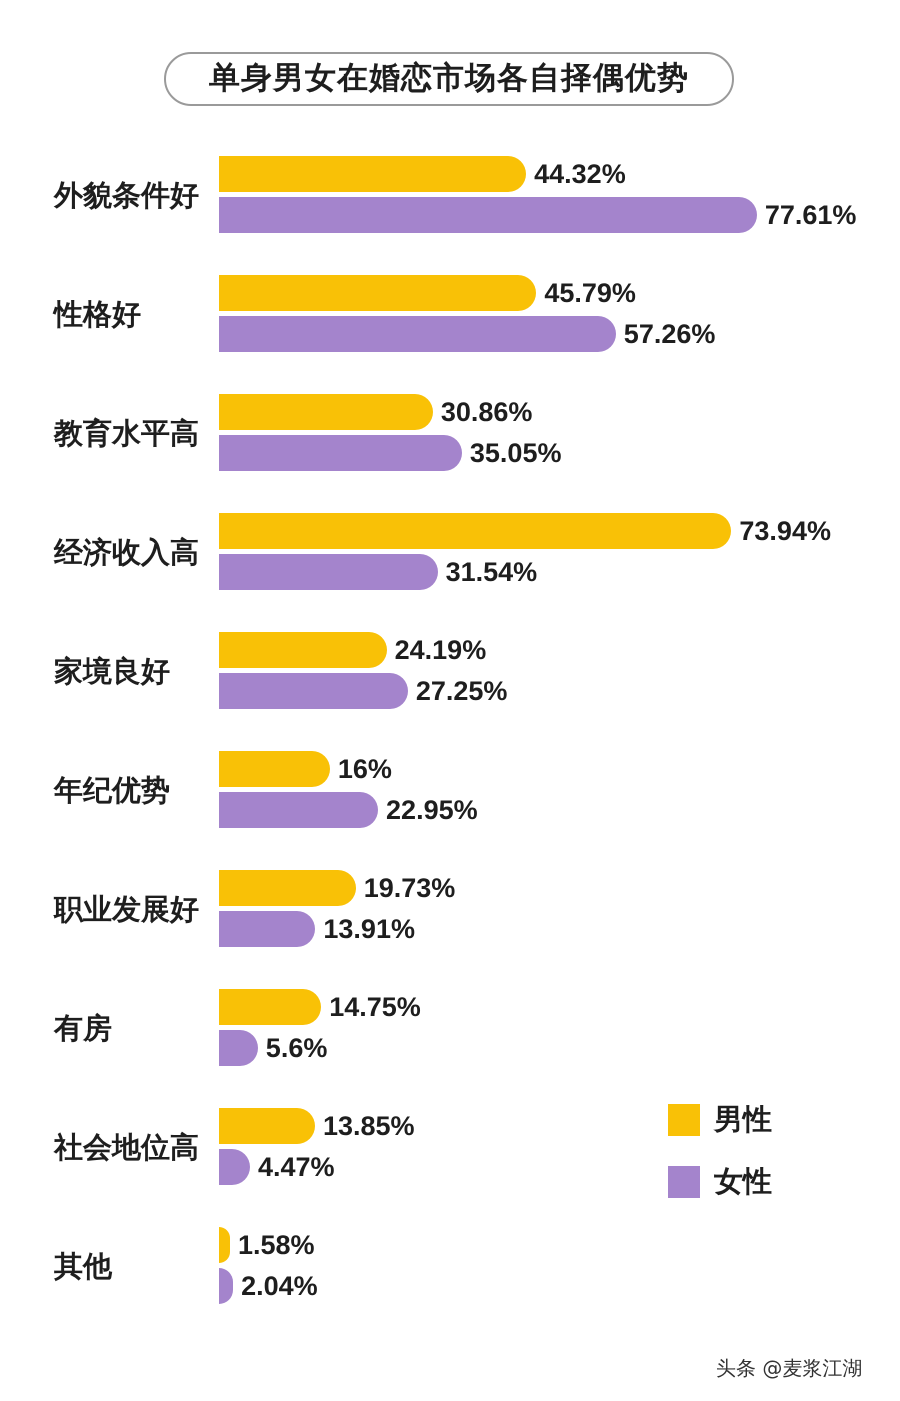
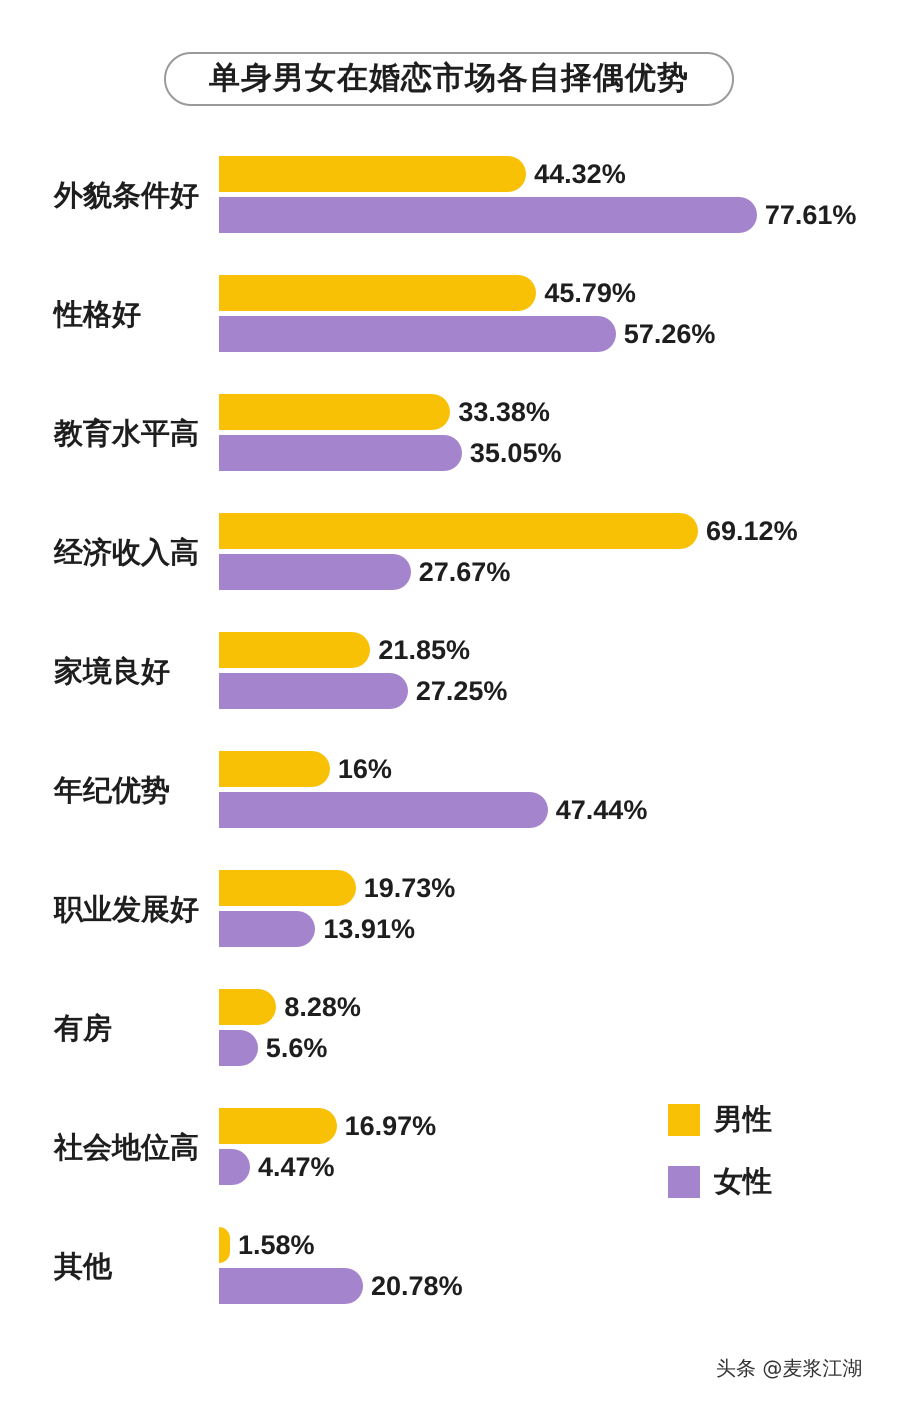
男性/教育水平高: 30.86% -> 33.38%
男性/经济收入高: 73.94% -> 69.12%
女性/经济收入高: 31.54% -> 27.67%
男性/家境良好: 24.19% -> 21.85%
女性/年纪优势: 22.95% -> 47.44%
男性/有房: 14.75% -> 8.28%
男性/社会地位高: 13.85% -> 16.97%
女性/其他: 2.04% -> 20.78%
